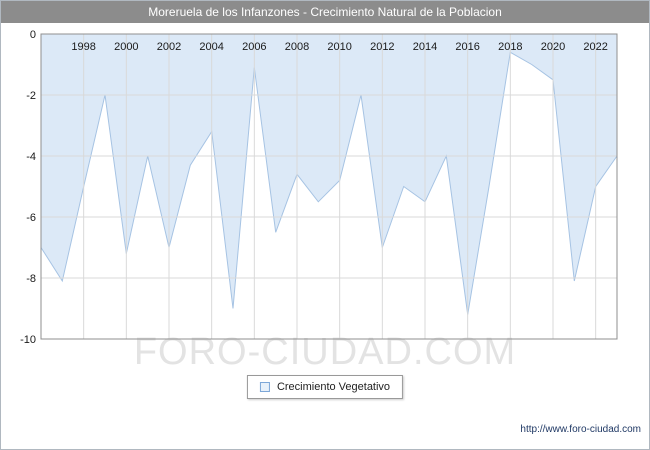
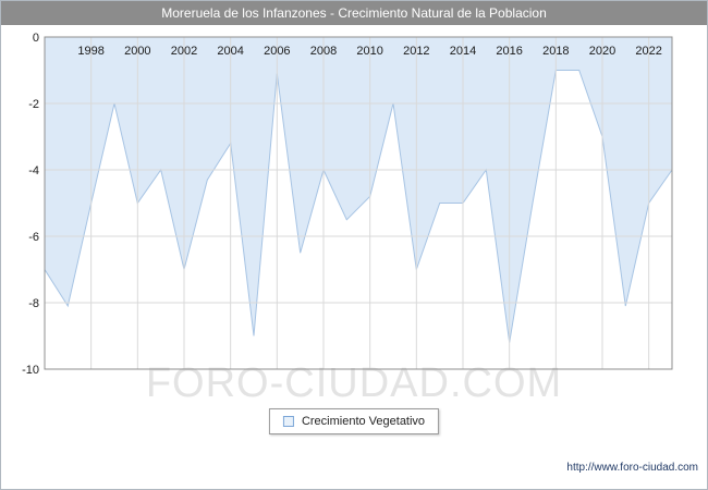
2000: -7.2 -> -5.0
2008: -4.6 -> -4.0
2014: -5.5 -> -5.0
2018: -0.6 -> -1.0
2020: -1.5 -> -3.0
